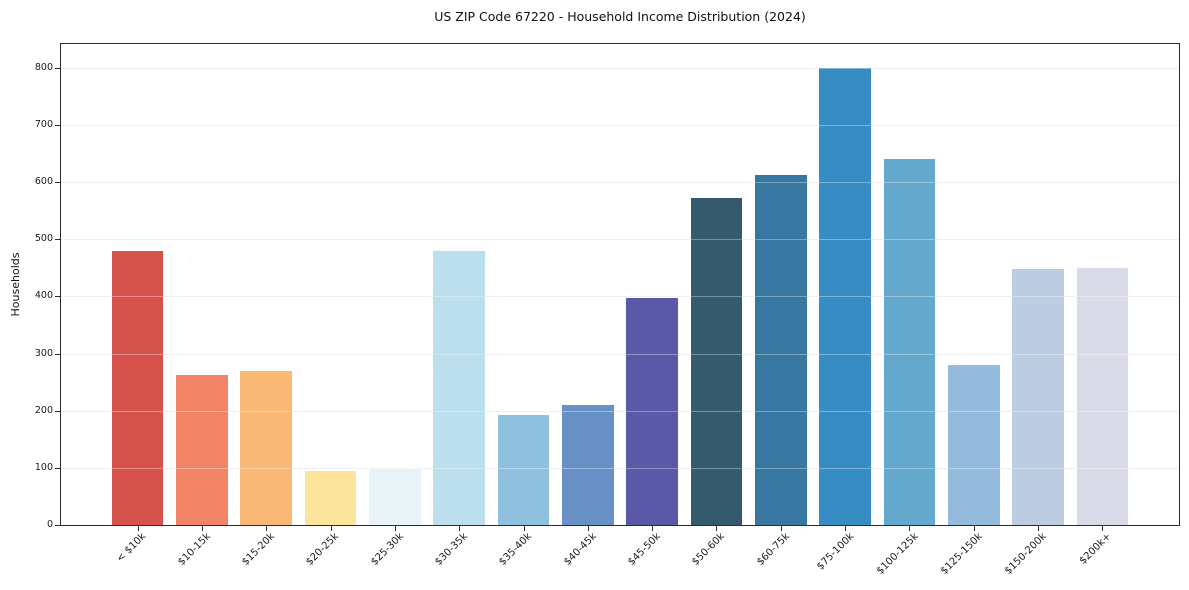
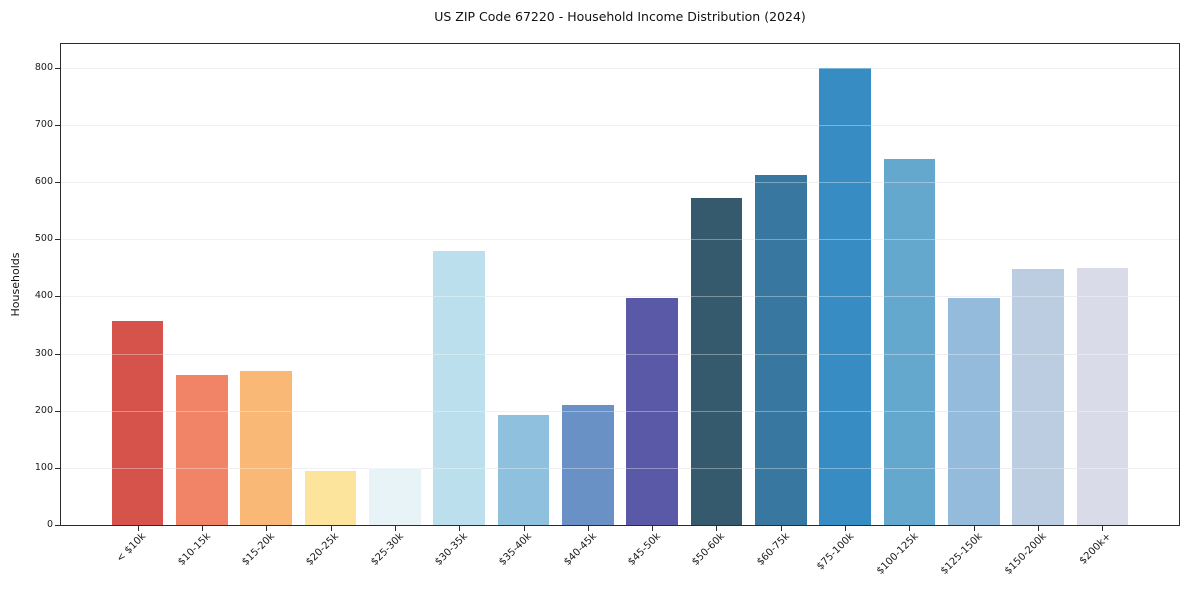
< $10k: 480 -> 360
$125-150k: 280 -> 400
